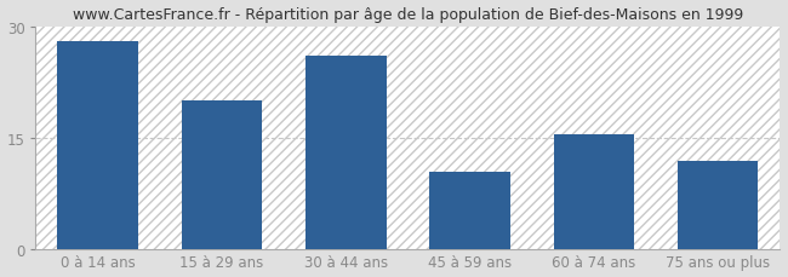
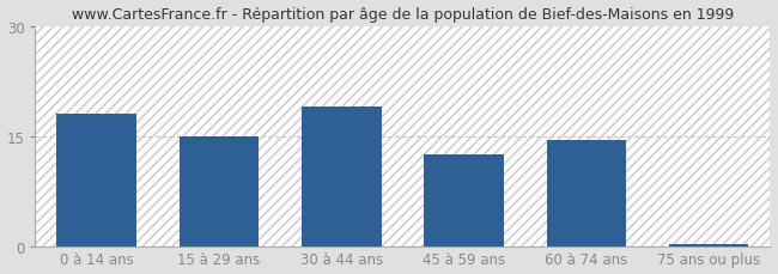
0 à 14 ans: 28.0 -> 18.0
15 à 29 ans: 20.0 -> 15.0
30 à 44 ans: 26.0 -> 19.0
45 à 59 ans: 10.4 -> 12.5
60 à 74 ans: 15.4 -> 14.5
75 ans ou plus: 11.8 -> 0.3
